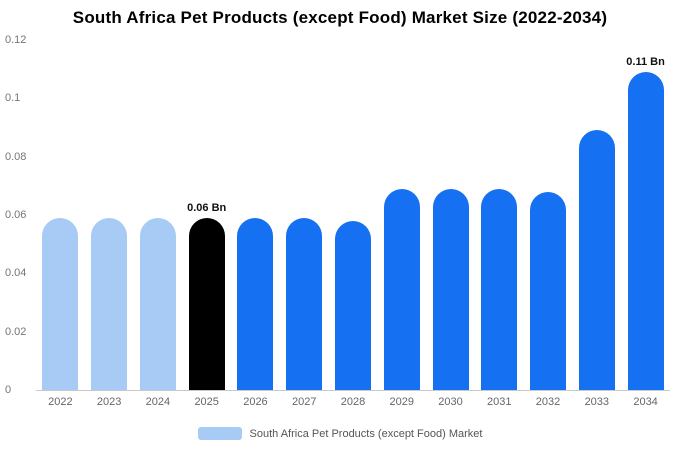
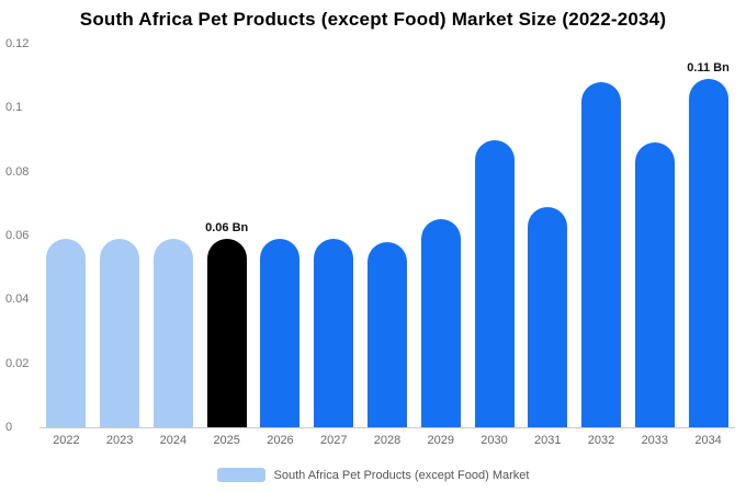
2029: 0.069 -> 0.065
2030: 0.069 -> 0.090
2032: 0.068 -> 0.108
